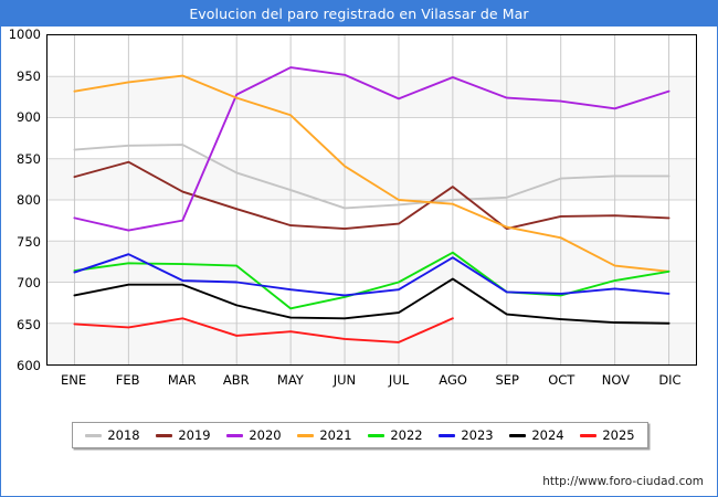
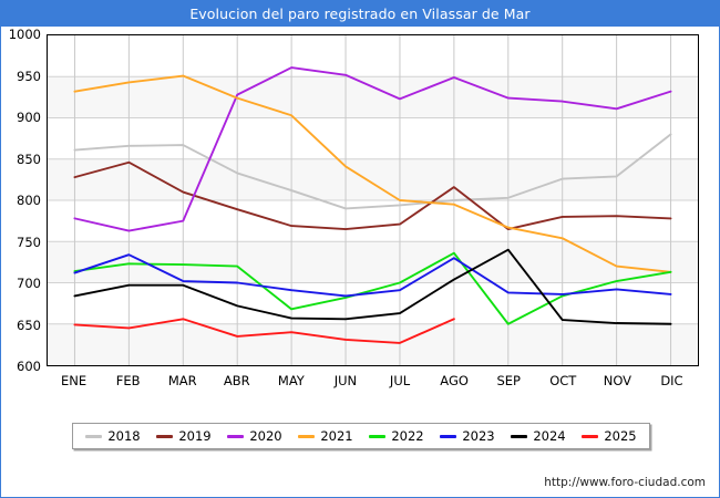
2022/SEP: 690 -> 650
2024/SEP: 660 -> 740
2018/DIC: 830 -> 880
